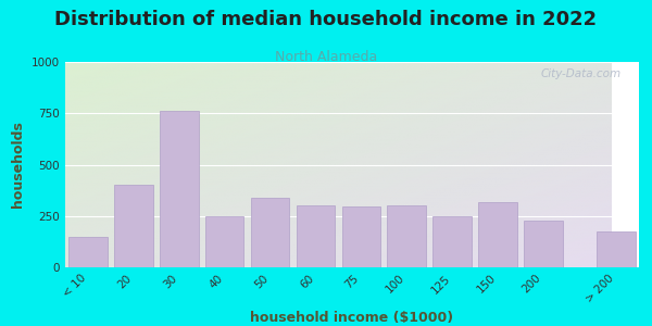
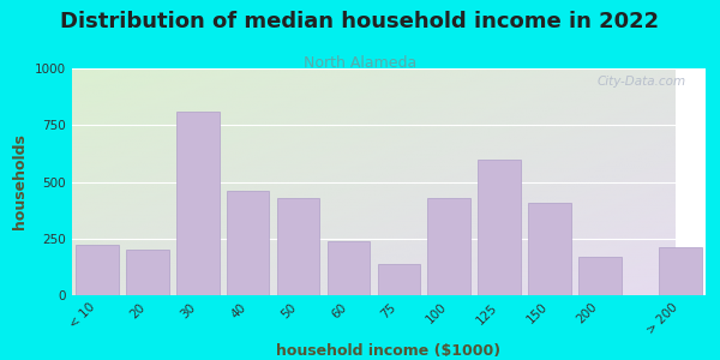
< 10: 150 -> 220
20: 400 -> 200
30: 760 -> 810
40: 250 -> 460
50: 340 -> 430
60: 300 -> 240
75: 300 -> 140
100: 300 -> 430
125: 250 -> 600
150: 320 -> 410
200: 220 -> 170
> 200: 180 -> 210
